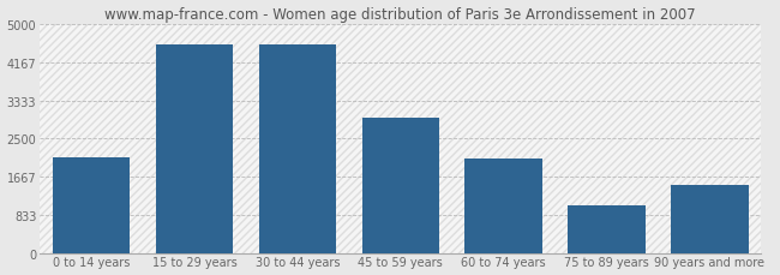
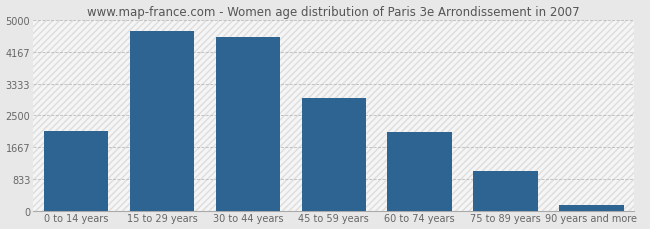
15 to 29 years: 4550 -> 4720
90 years and more: 1500 -> 160
